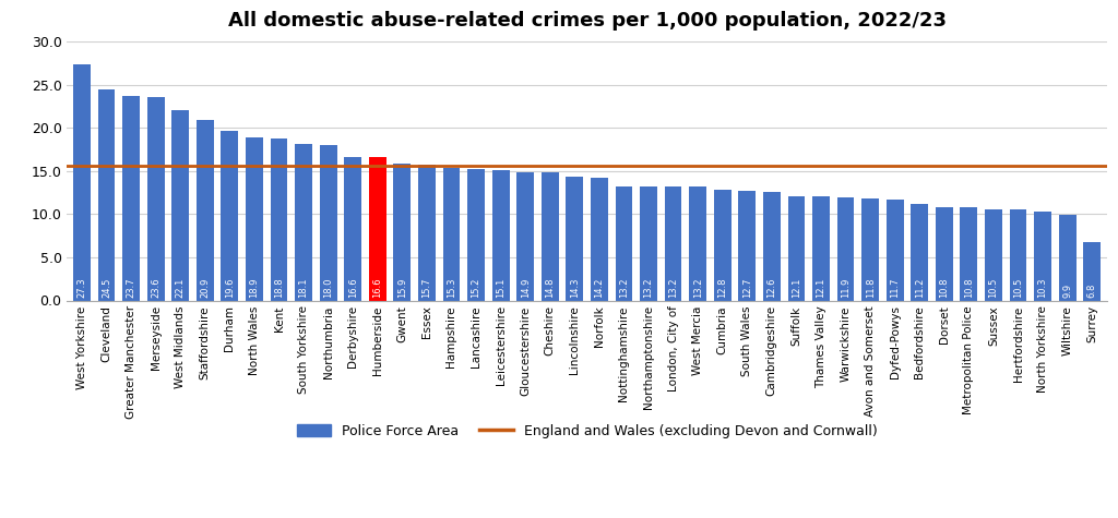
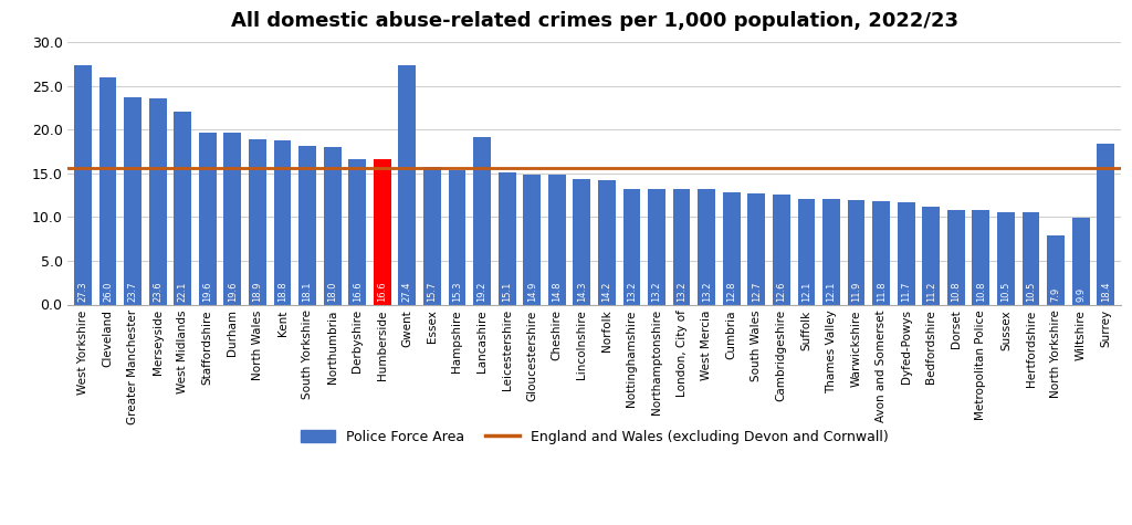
Cleveland: 24.5 -> 26.0
Staffordshire: 20.9 -> 19.6
Gwent: 15.9 -> 27.4
Lancashire: 15.2 -> 19.2
North Yorkshire: 10.3 -> 7.9
Surrey: 6.8 -> 18.4
